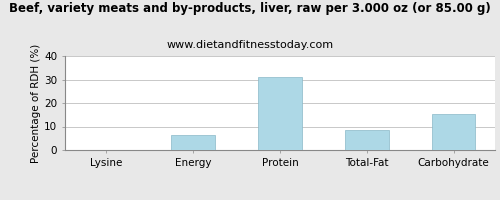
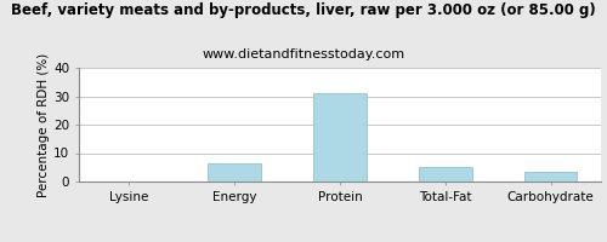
Total-Fat: 8.5 -> 5.2
Carbohydrate: 15.5 -> 3.3
